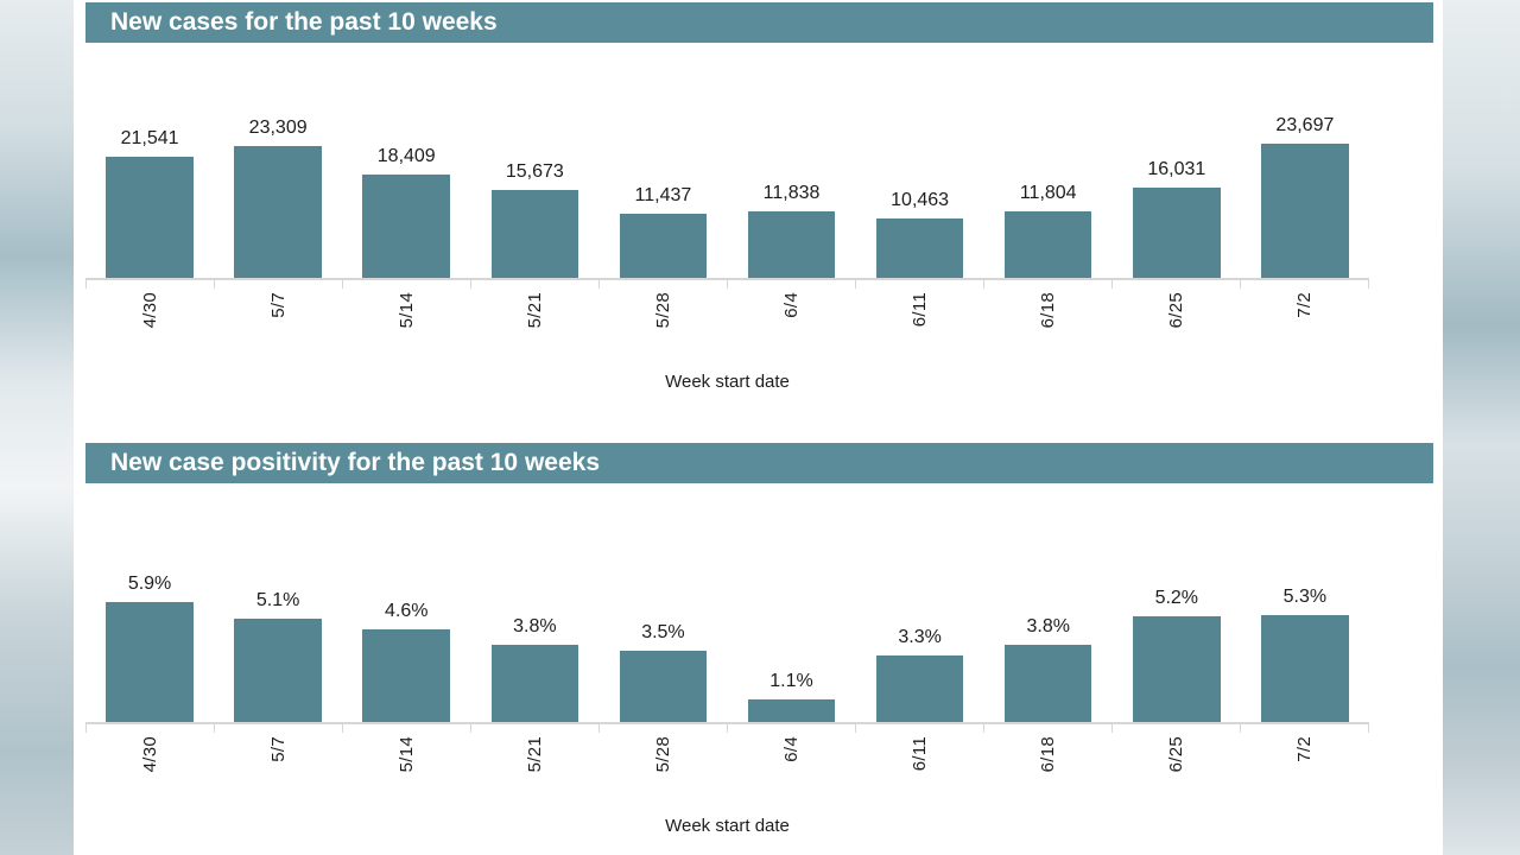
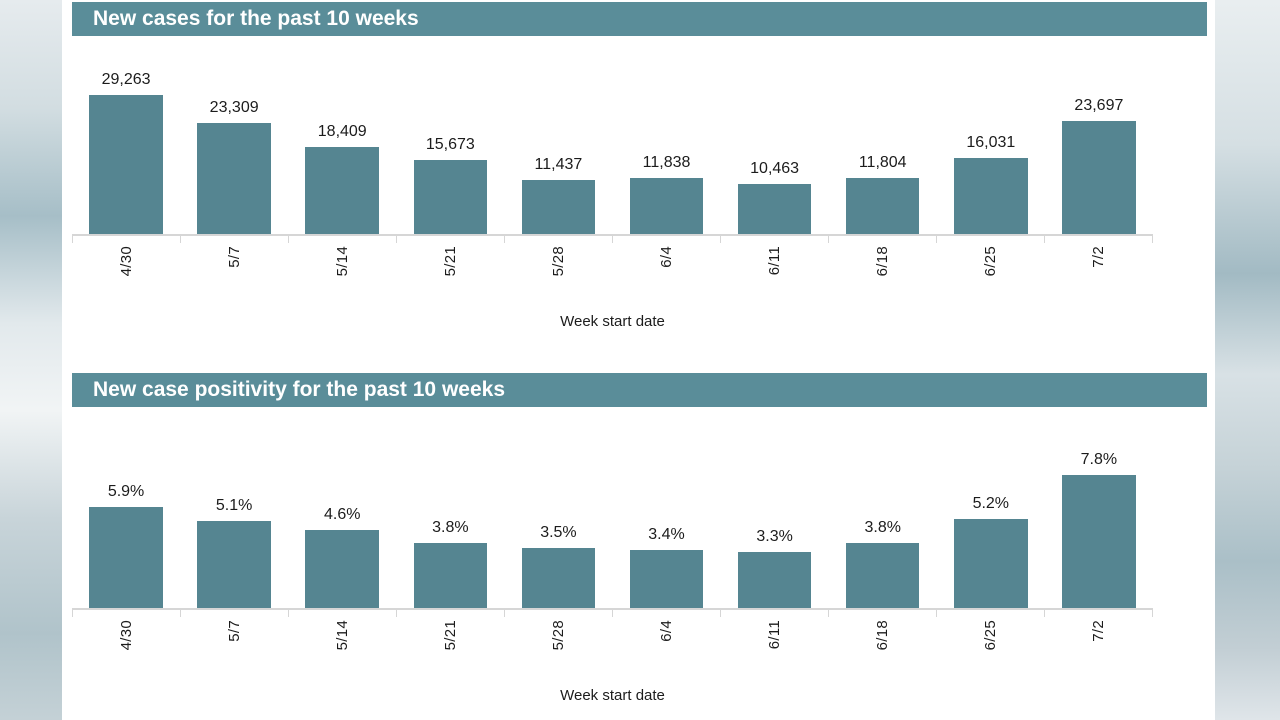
New cases for the past 10 weeks/4/30: 21,541 -> 29,263
New case positivity for the past 10 weeks/6/4: 1.1% -> 3.4%
New case positivity for the past 10 weeks/7/2: 5.3% -> 7.8%
